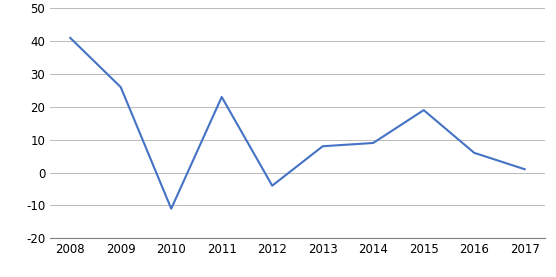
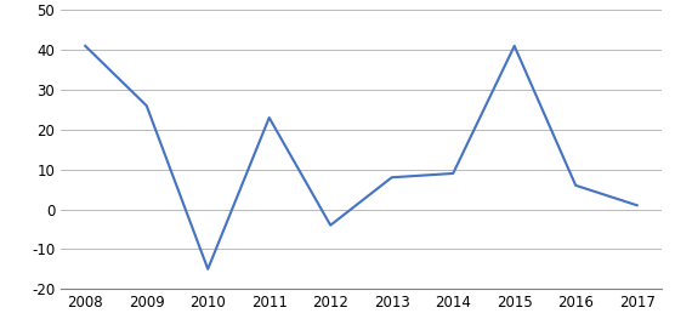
2010: -11 -> -15
2015: 19 -> 41
